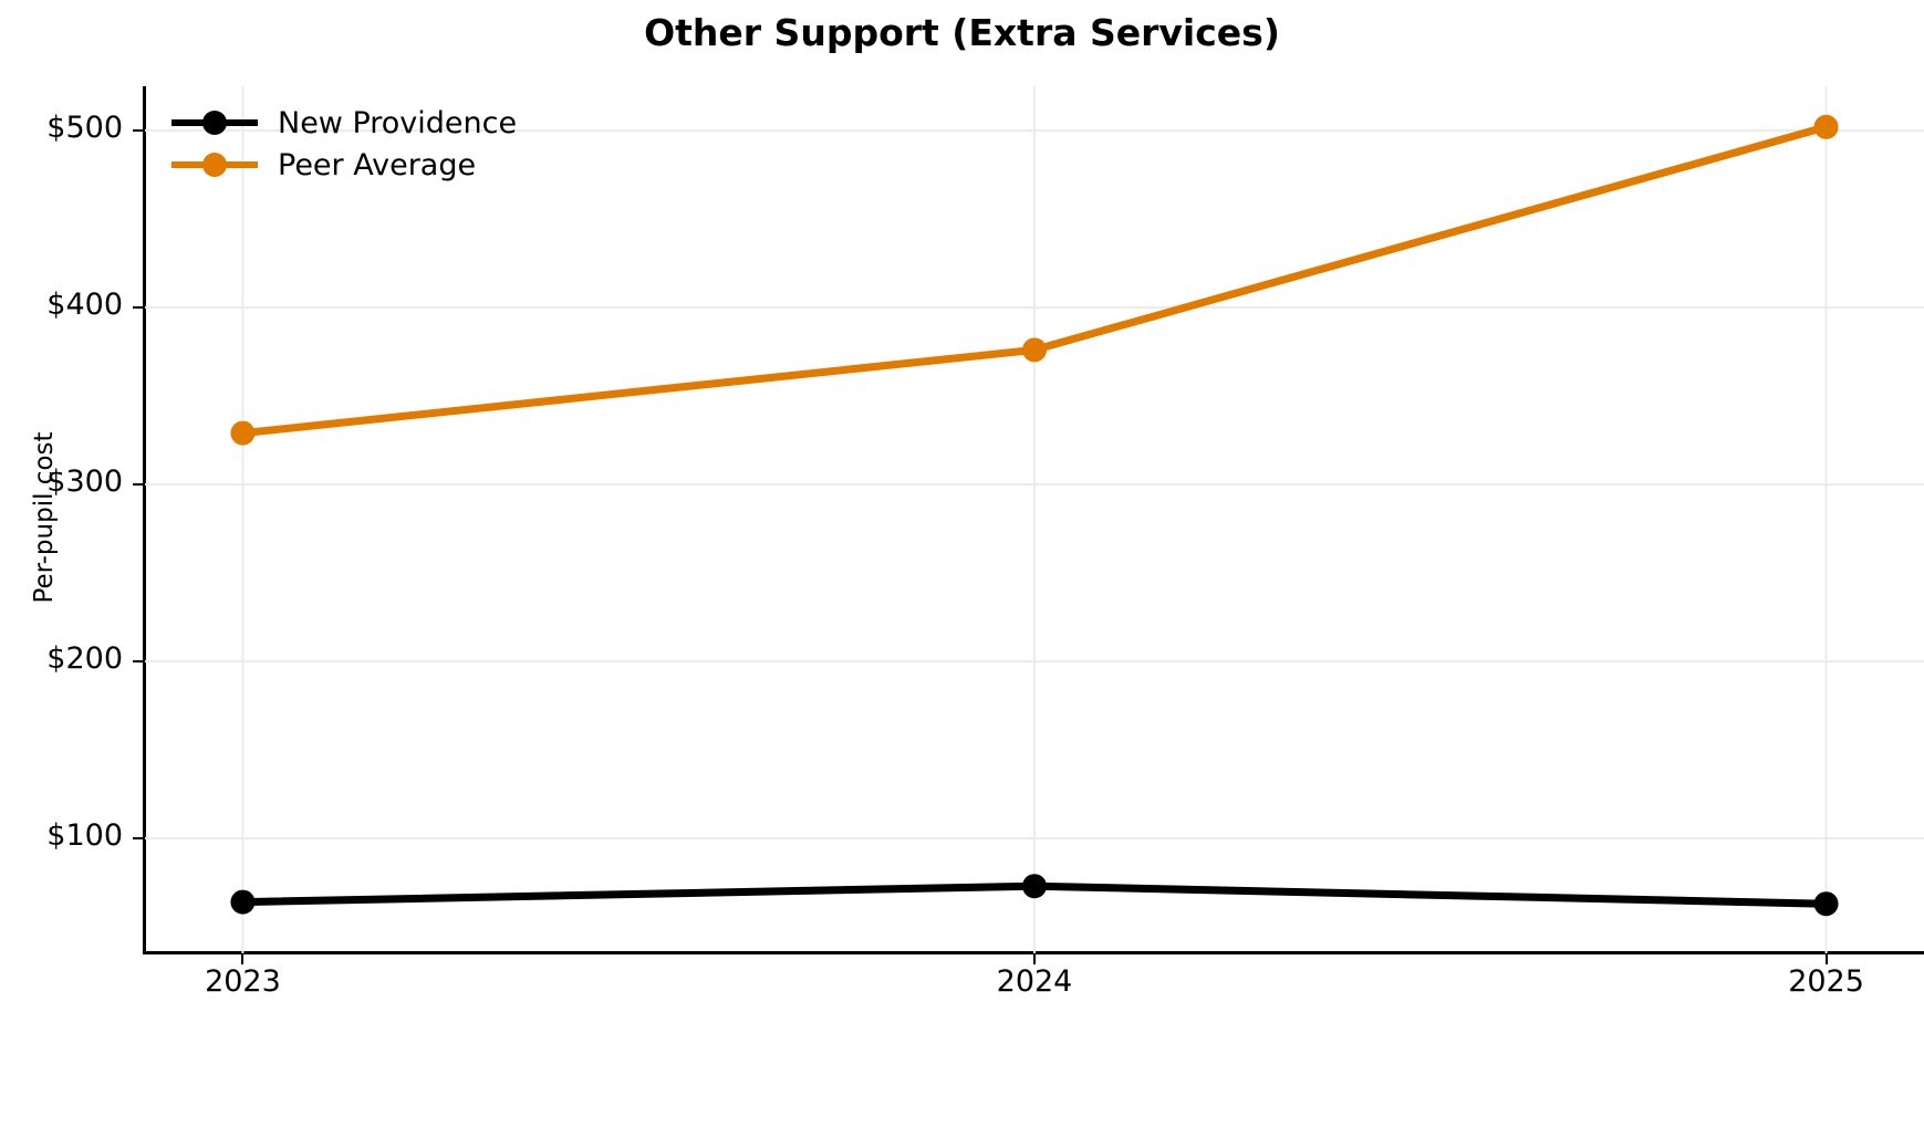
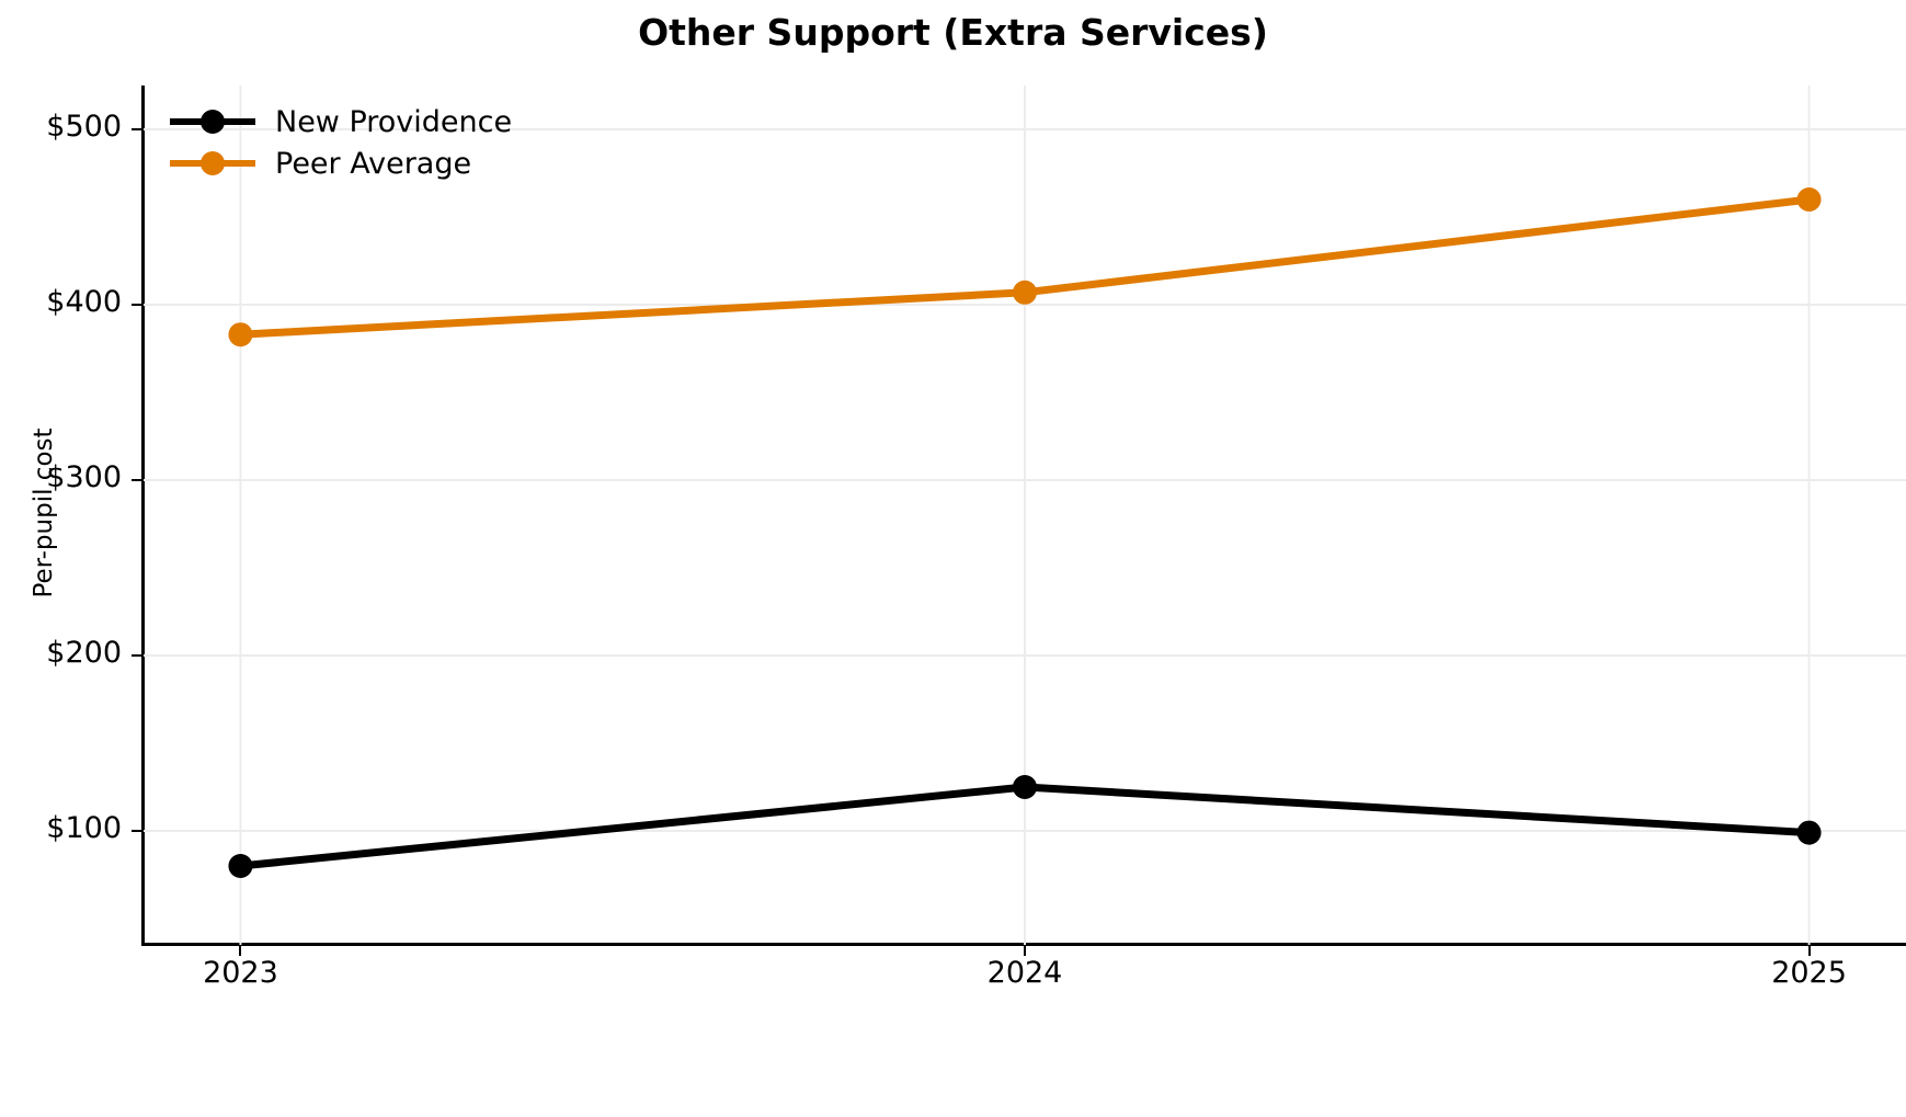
New Providence/2023: $64 -> $80
Peer Average/2023: $329 -> $383
New Providence/2024: $73 -> $125
Peer Average/2024: $376 -> $407
New Providence/2025: $63 -> $99
Peer Average/2025: $502 -> $460
